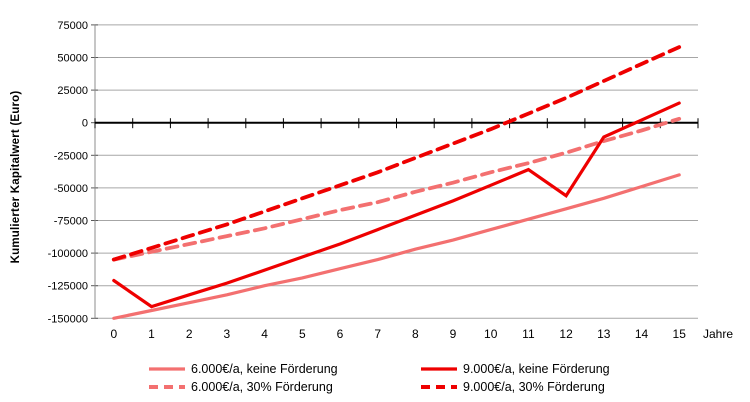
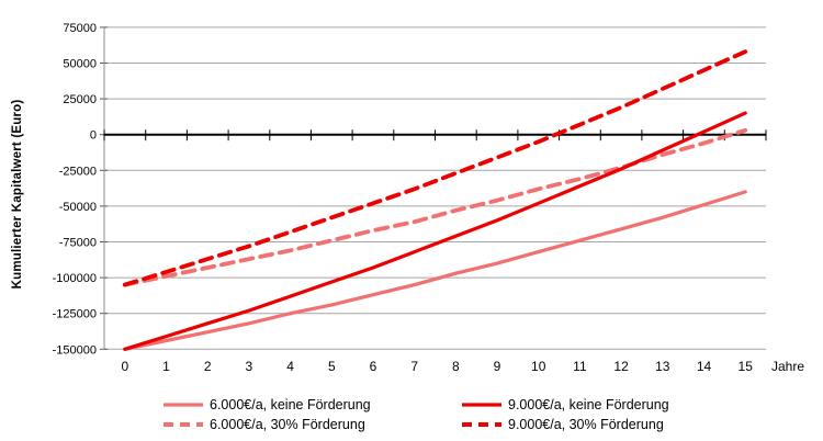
9.000€/a, keine Förderung/0: -121000 -> -150000
9.000€/a, keine Förderung/12: -56000 -> -24000
